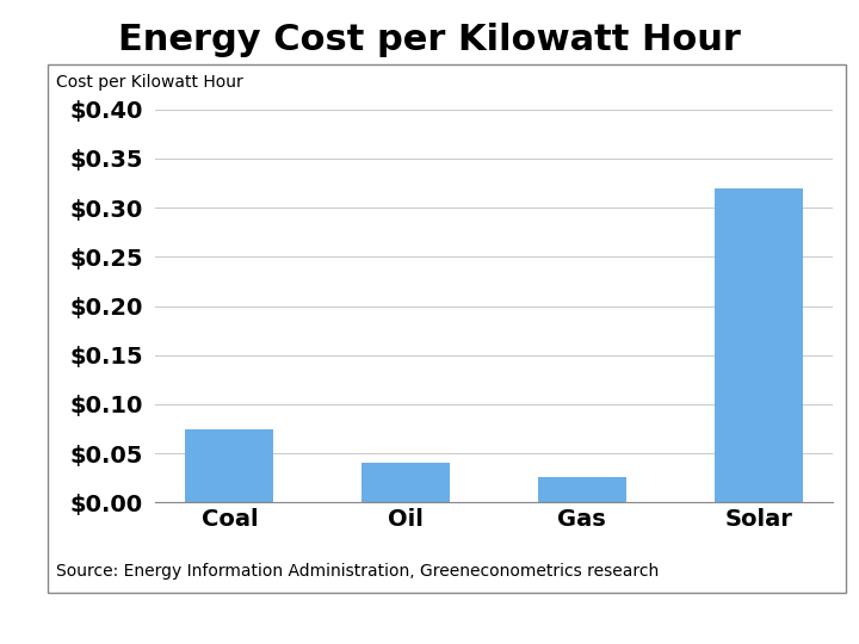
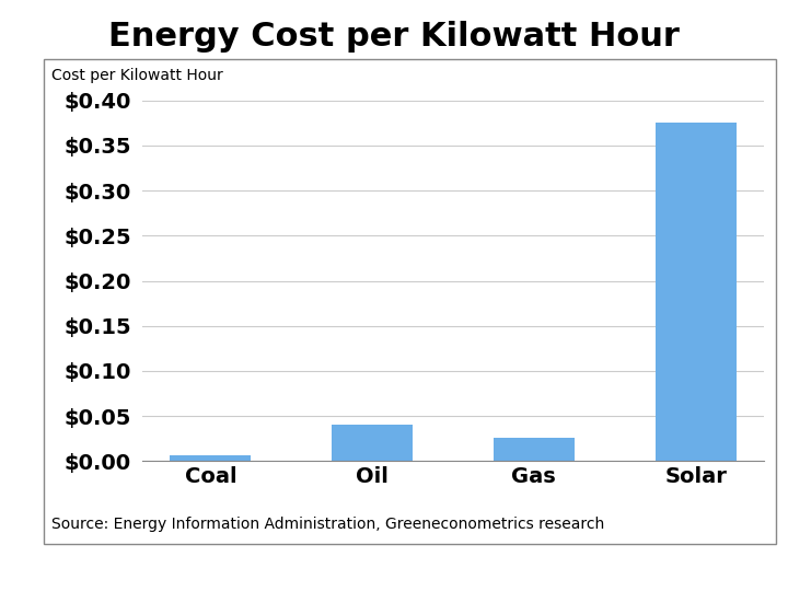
Coal: $0.074 -> $0.006
Solar: $0.320 -> $0.375
